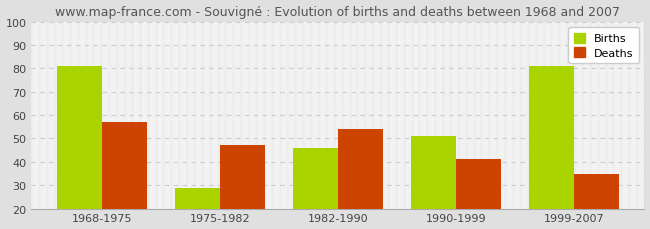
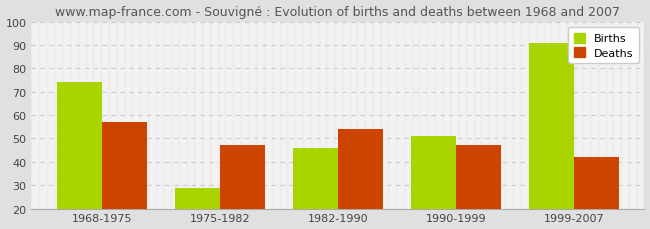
Births/1968-1975: 81 -> 74
Deaths/1990-1999: 41 -> 47
Births/1999-2007: 81 -> 91
Deaths/1999-2007: 35 -> 42
